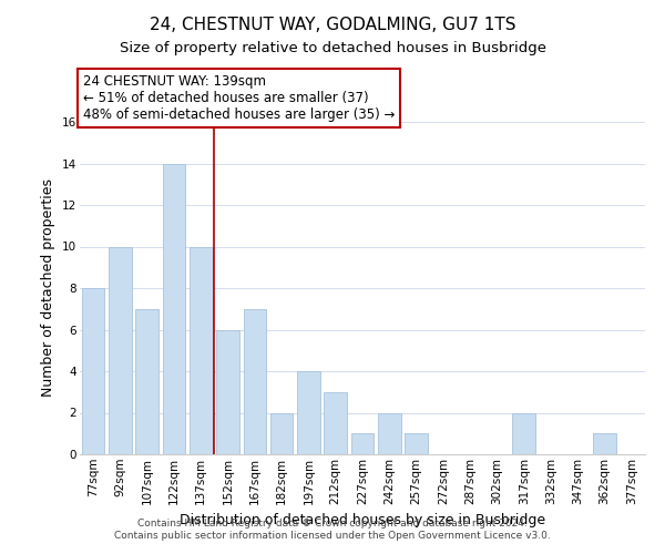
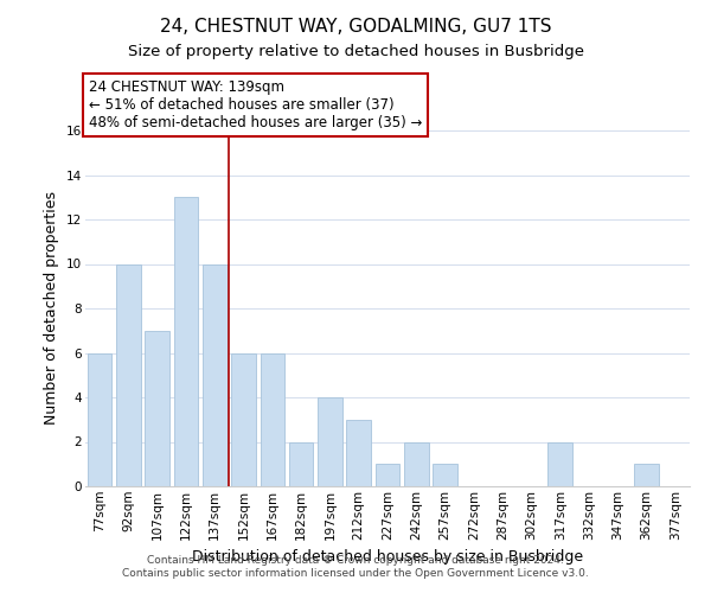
77sqm: 8 -> 6
122sqm: 14 -> 13
167sqm: 7 -> 6
